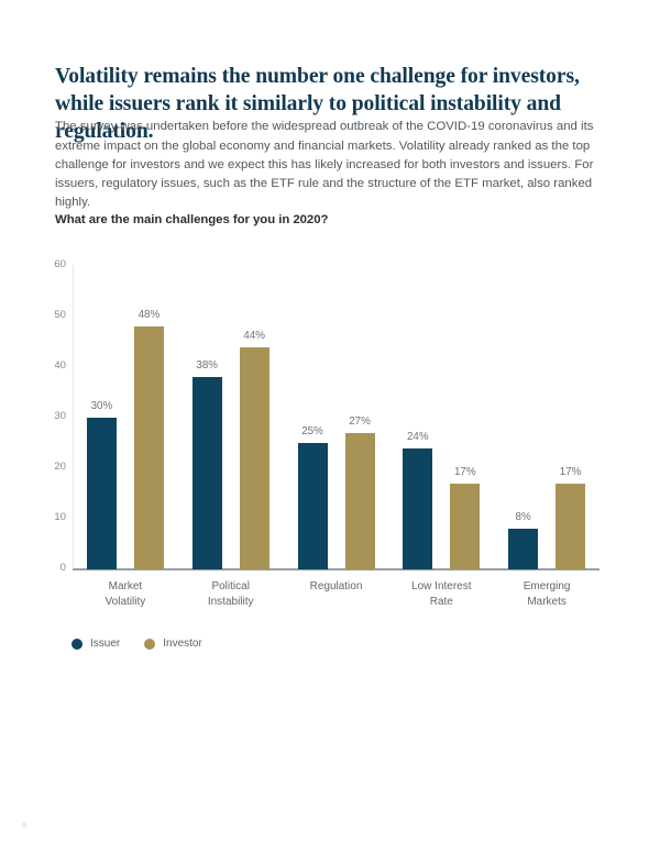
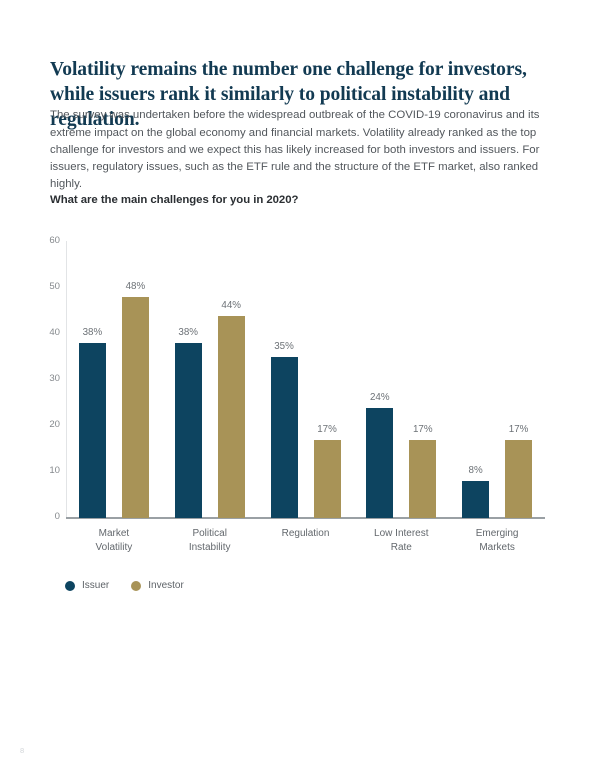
Issuer/Market Volatility: 30% -> 38%
Issuer/Regulation: 25% -> 35%
Investor/Regulation: 27% -> 17%
